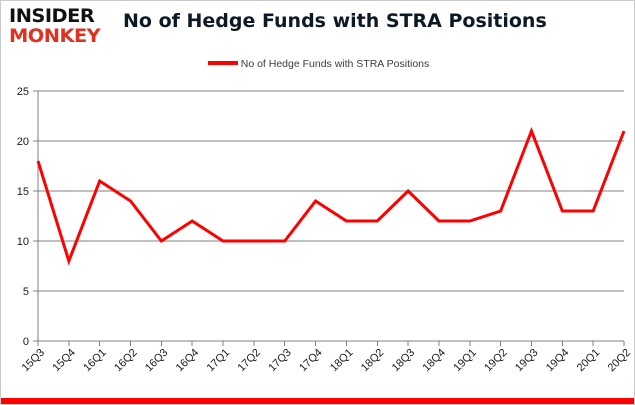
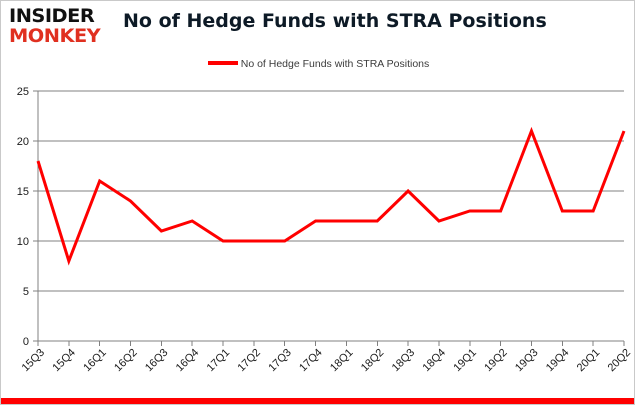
16Q3: 10 -> 11
17Q4: 14 -> 12
19Q1: 12 -> 13
